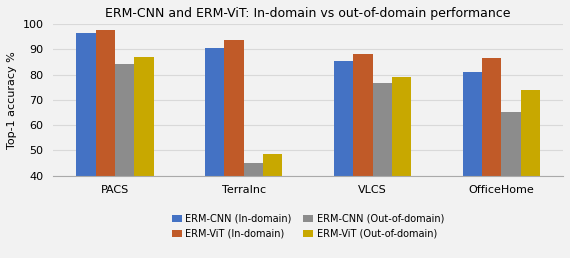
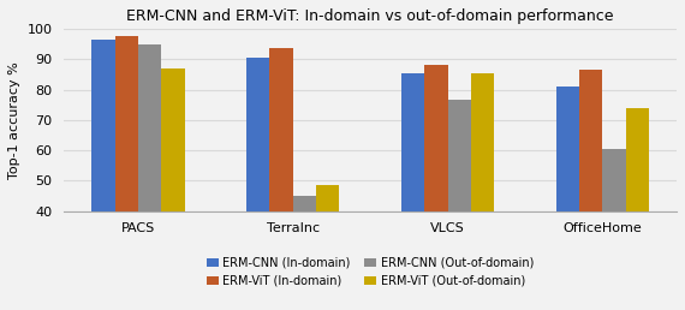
ERM-CNN (Out-of-domain)/PACS: 84.0 -> 95.0
ERM-ViT (Out-of-domain)/VLCS: 79.0 -> 85.5
ERM-CNN (Out-of-domain)/OfficeHome: 65.0 -> 60.5
